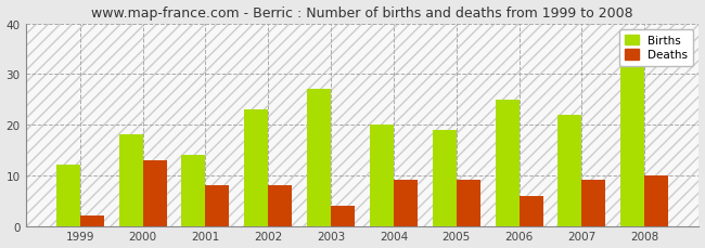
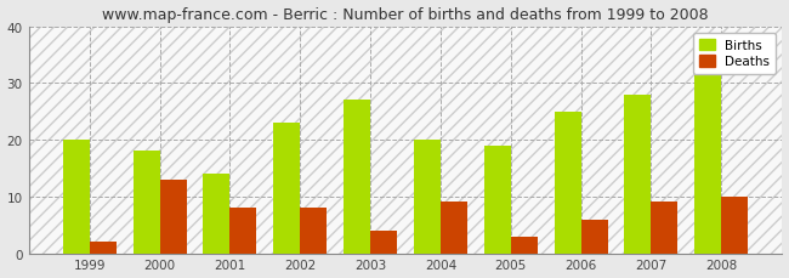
Births/1999: 12 -> 20
Deaths/2005: 9 -> 3
Births/2007: 22 -> 28
